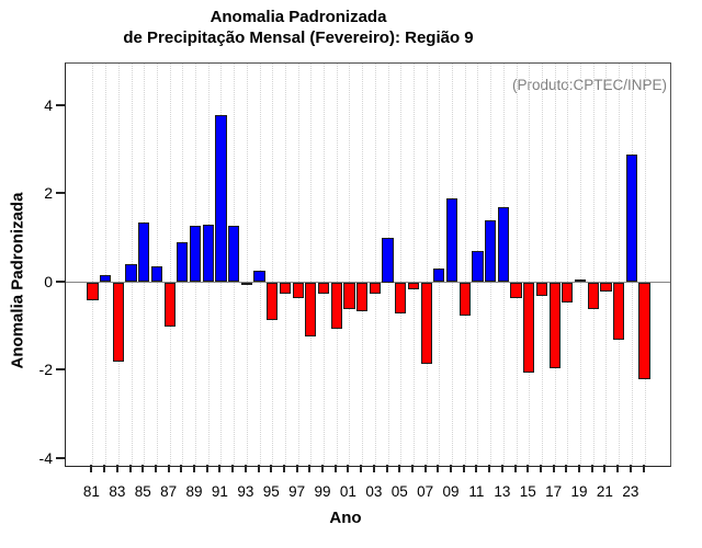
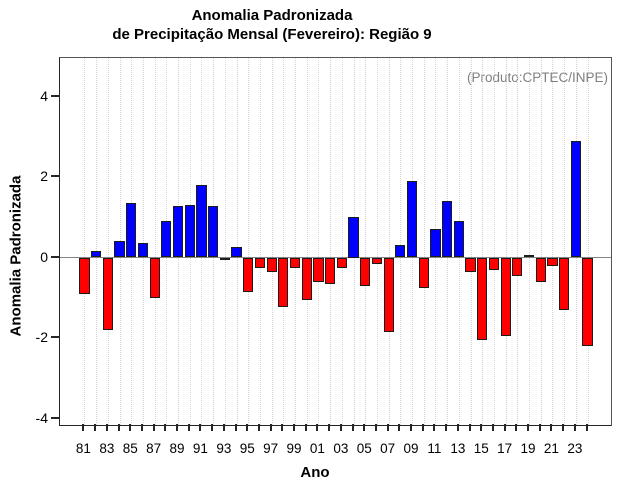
81: -0.4 -> -0.9
91: 3.8 -> 1.8
13: 1.7 -> 0.9
